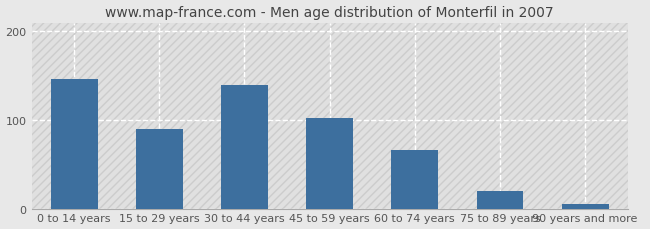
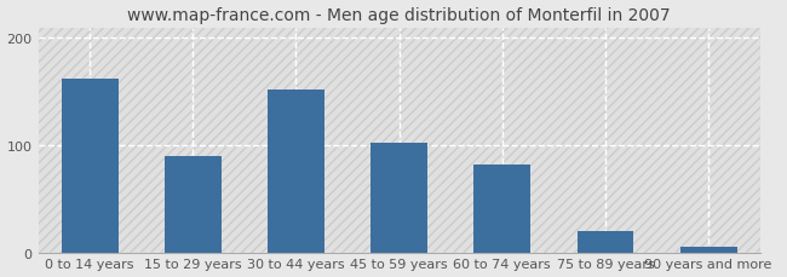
0 to 14 years: 146 -> 162
30 to 44 years: 140 -> 152
60 to 74 years: 66 -> 82
